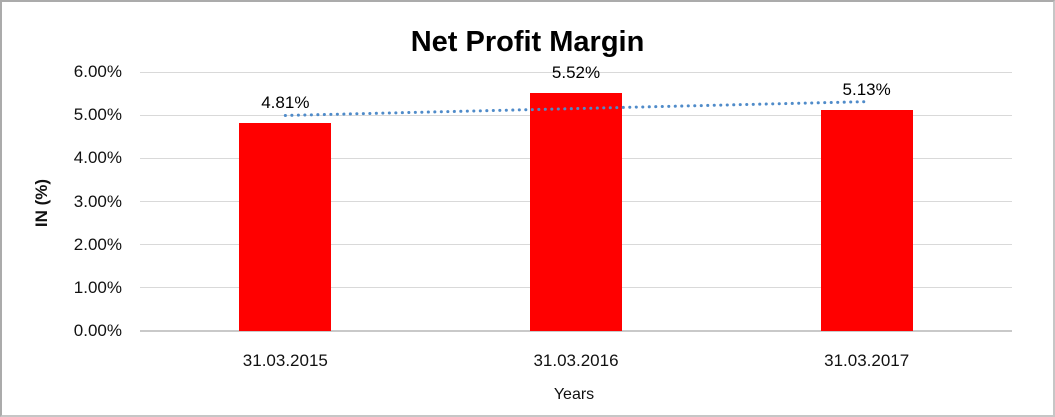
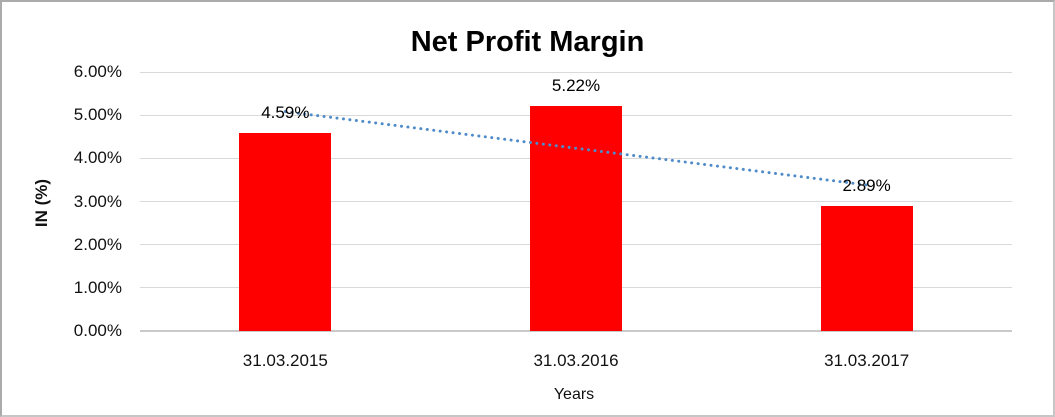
31.03.2015: 4.81% -> 4.59%
31.03.2016: 5.52% -> 5.22%
31.03.2017: 5.13% -> 2.89%
